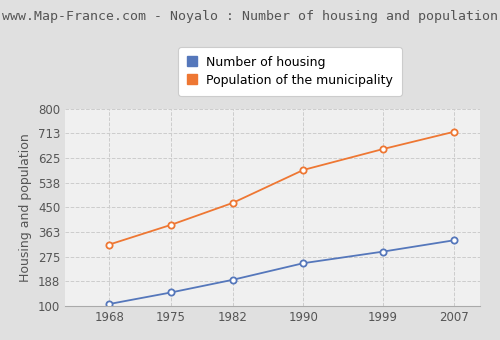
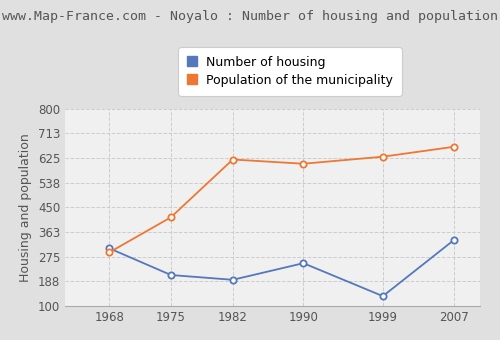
Number of housing/1968: 107 -> 305
Population of the municipality/1968: 318 -> 290
Number of housing/1975: 148 -> 210
Population of the municipality/1975: 388 -> 415
Population of the municipality/1982: 466 -> 620
Population of the municipality/1990: 583 -> 605
Number of housing/1999: 293 -> 135
Population of the municipality/1999: 657 -> 630
Population of the municipality/2007: 718 -> 665
